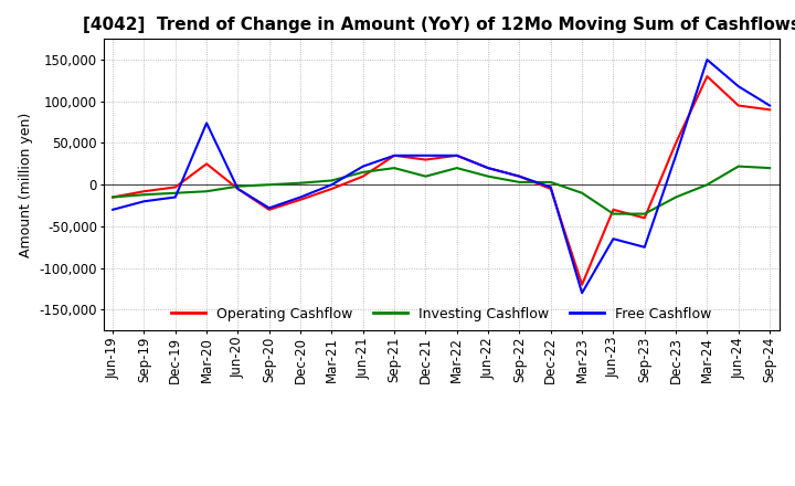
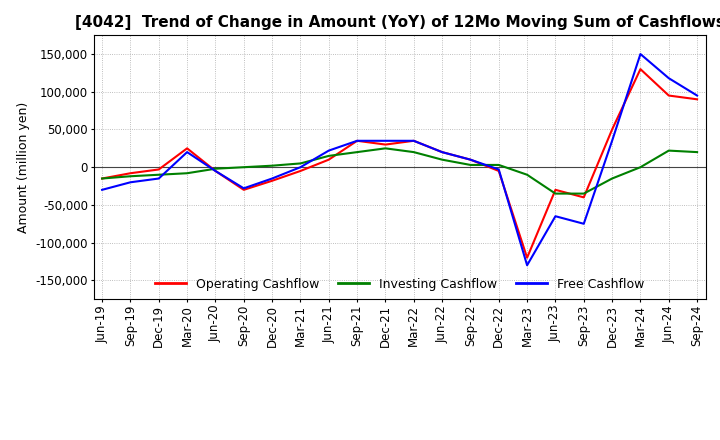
Free Cashflow/Mar-20: 74,000 -> 20,000
Investing Cashflow/Dec-21: 10,000 -> 25,000
